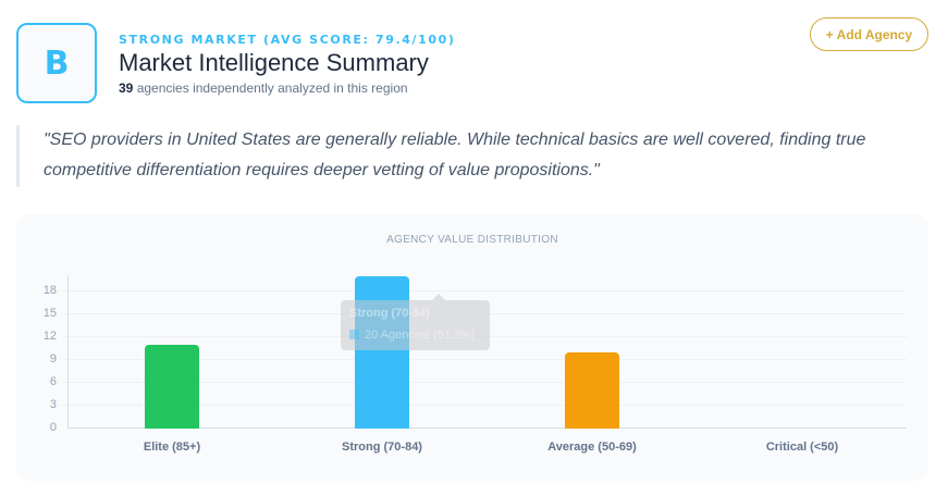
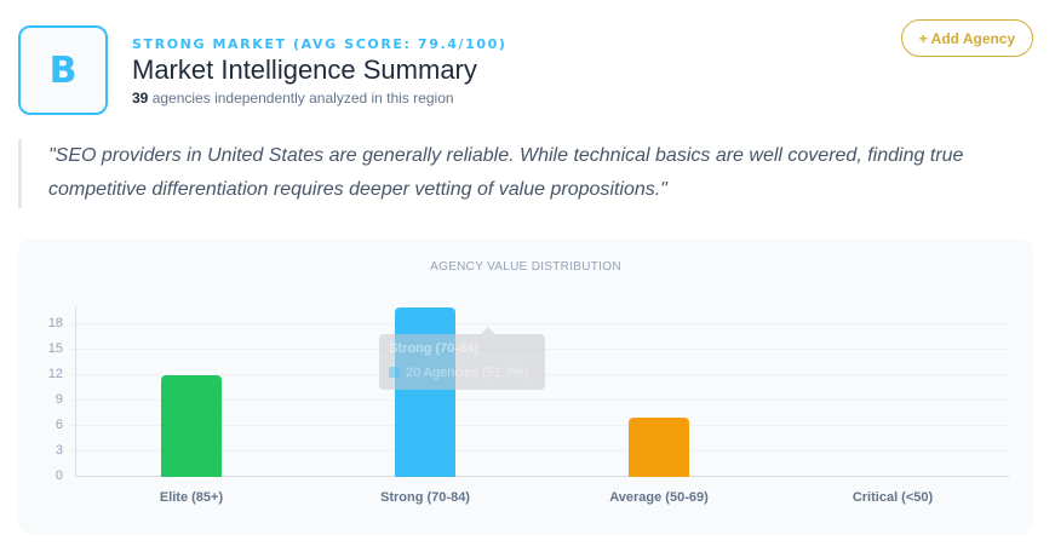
Elite (85+): 11 -> 12
Average (50-69): 10 -> 7
